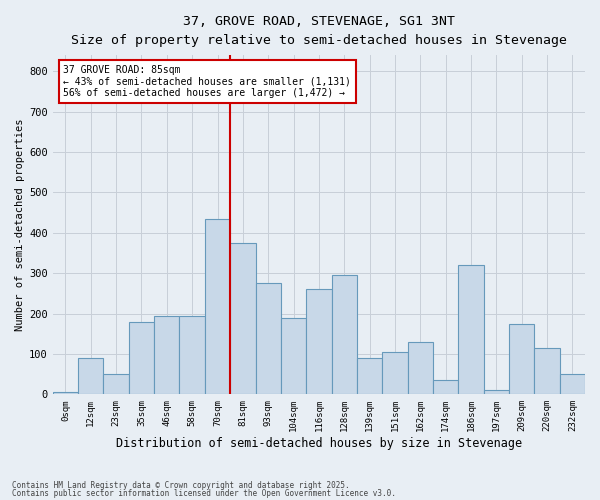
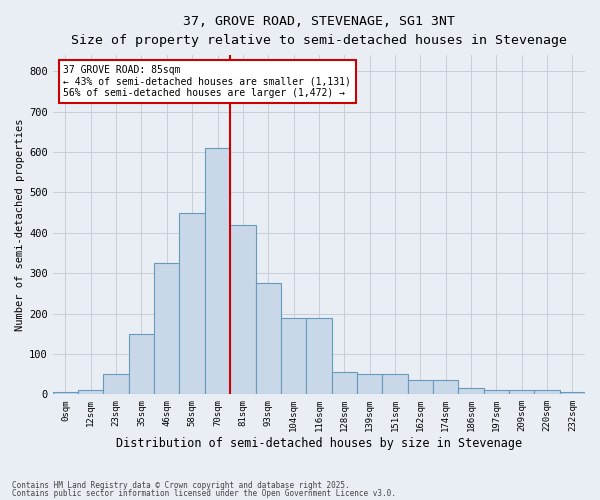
12sqm: 90 -> 10
35sqm: 180 -> 150
46sqm: 195 -> 325
58sqm: 195 -> 450
70sqm: 435 -> 610
81sqm: 375 -> 420
116sqm: 260 -> 190
128sqm: 295 -> 55
139sqm: 90 -> 50
151sqm: 105 -> 50
162sqm: 130 -> 35
186sqm: 320 -> 15
209sqm: 175 -> 10
220sqm: 115 -> 10
232sqm: 50 -> 5
